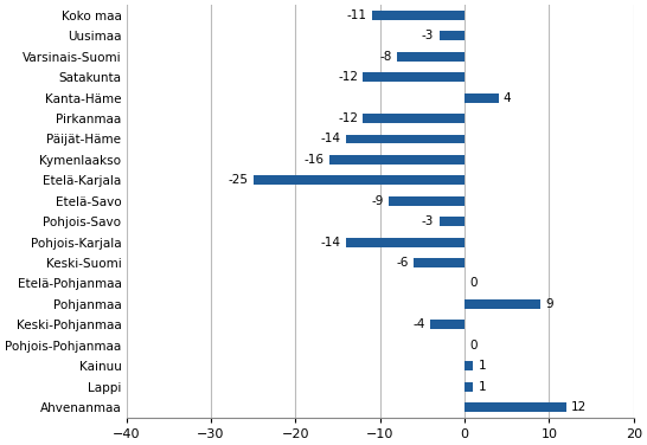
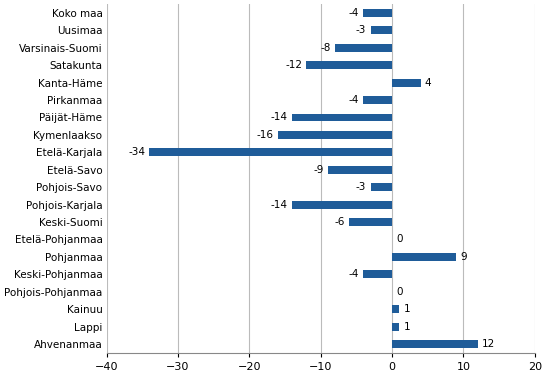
Koko maa: -11 -> -4
Pirkanmaa: -12 -> -4
Etelä-Karjala: -25 -> -34
